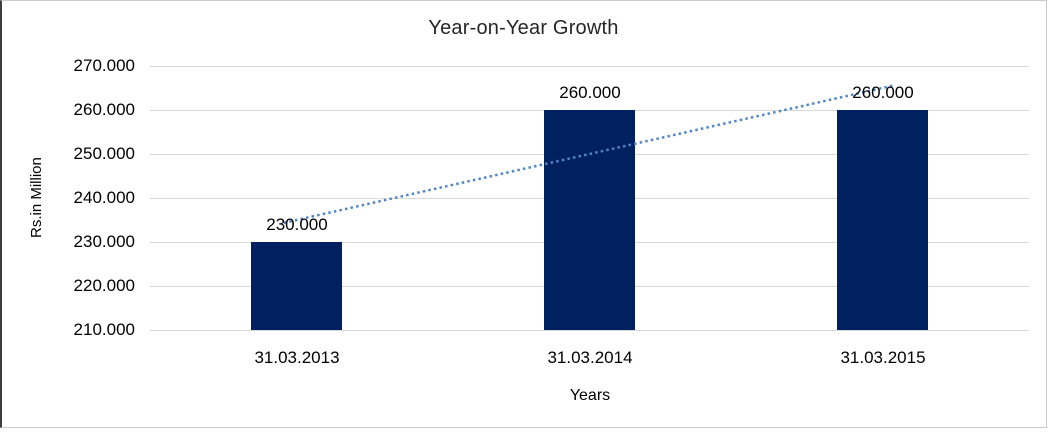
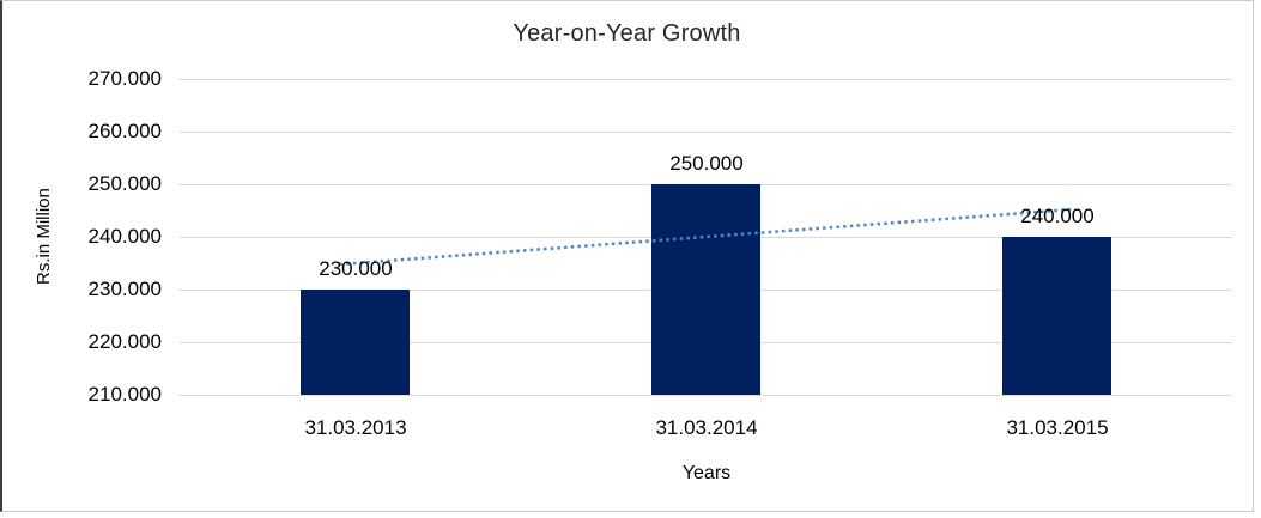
31.03.2014: 260.000 -> 250.000
31.03.2015: 260.000 -> 240.000
